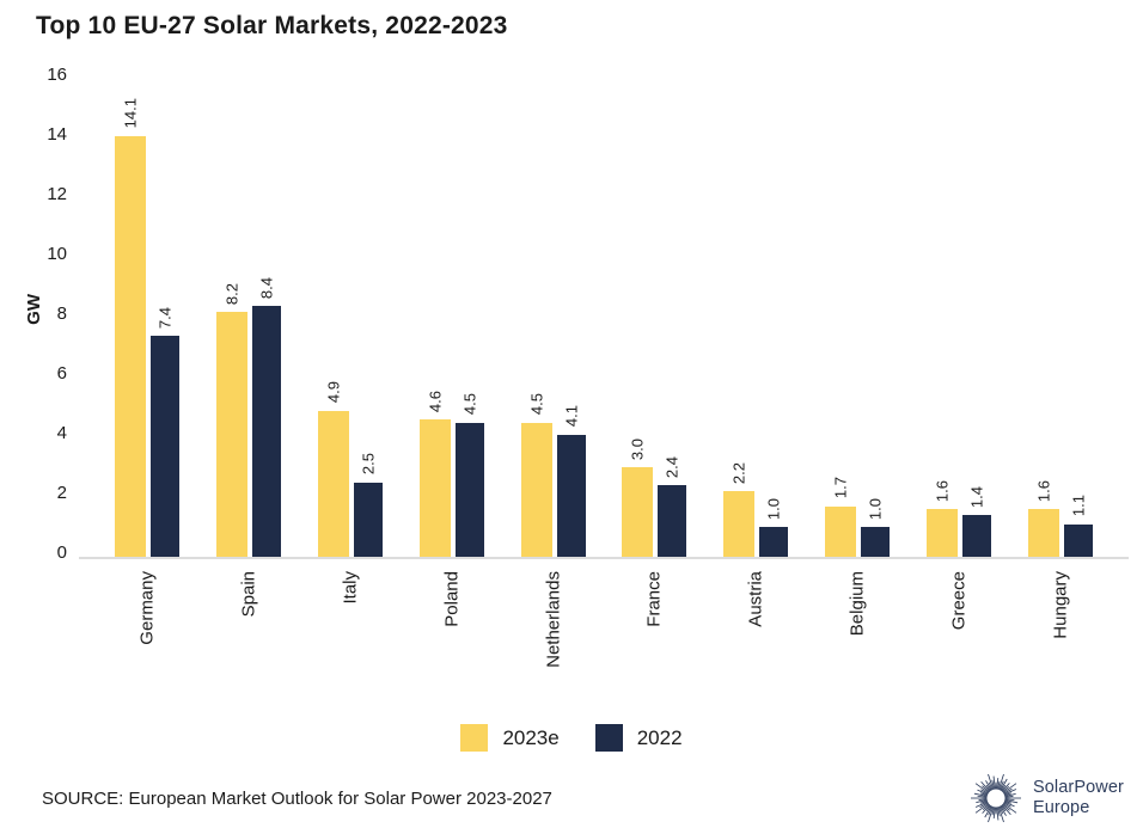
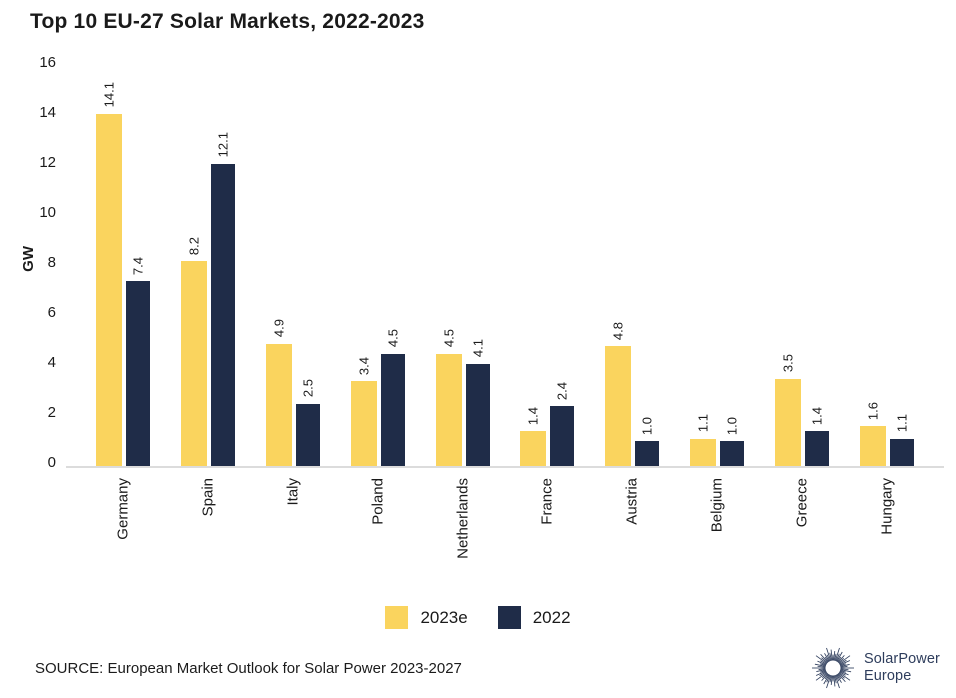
2022/Spain: 8.4 -> 12.1
2023e/Poland: 4.6 -> 3.4
2023e/France: 3.0 -> 1.4
2023e/Austria: 2.2 -> 4.8
2023e/Belgium: 1.7 -> 1.1
2023e/Greece: 1.6 -> 3.5
